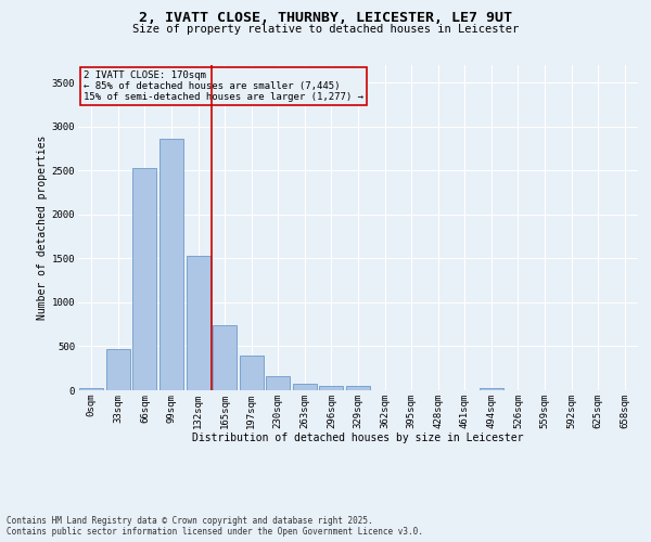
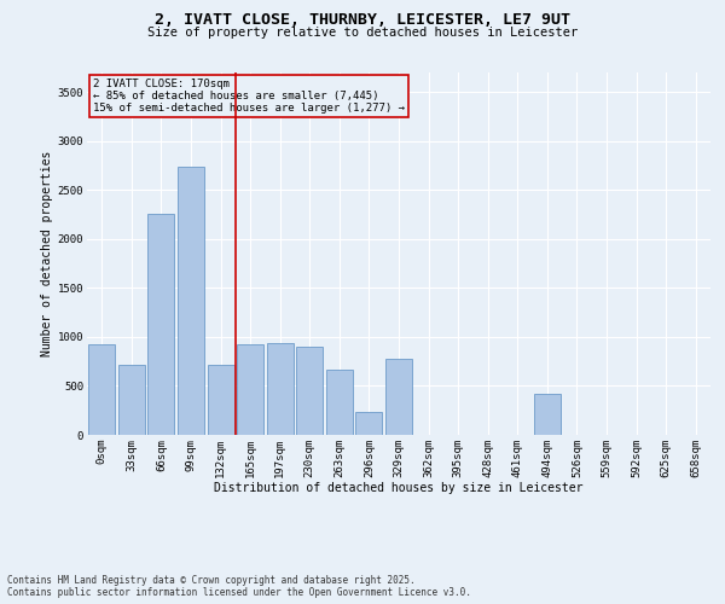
0sqm: 20 -> 920
33sqm: 470 -> 720
66sqm: 2530 -> 2260
99sqm: 2860 -> 2740
132sqm: 1530 -> 720
165sqm: 740 -> 920
197sqm: 390 -> 940
230sqm: 160 -> 900
263sqm: 80 -> 660
296sqm: 60 -> 240
329sqm: 40 -> 780
494sqm: 20 -> 420
